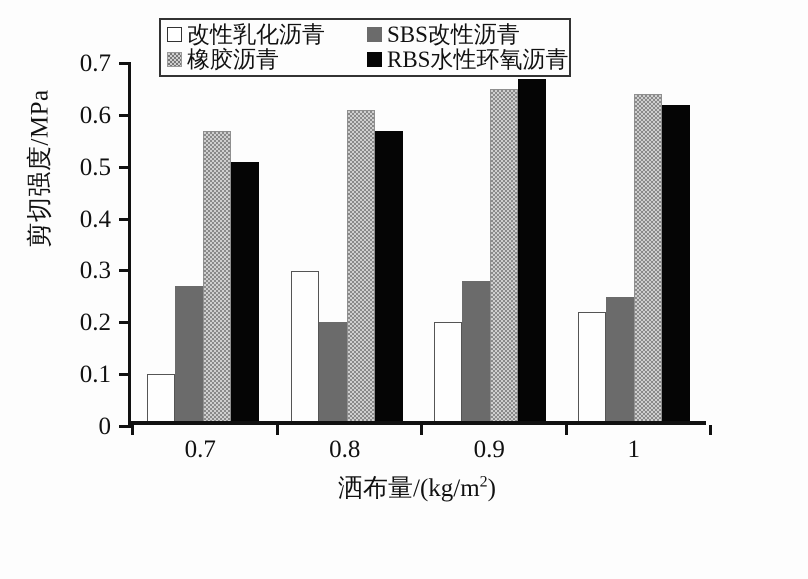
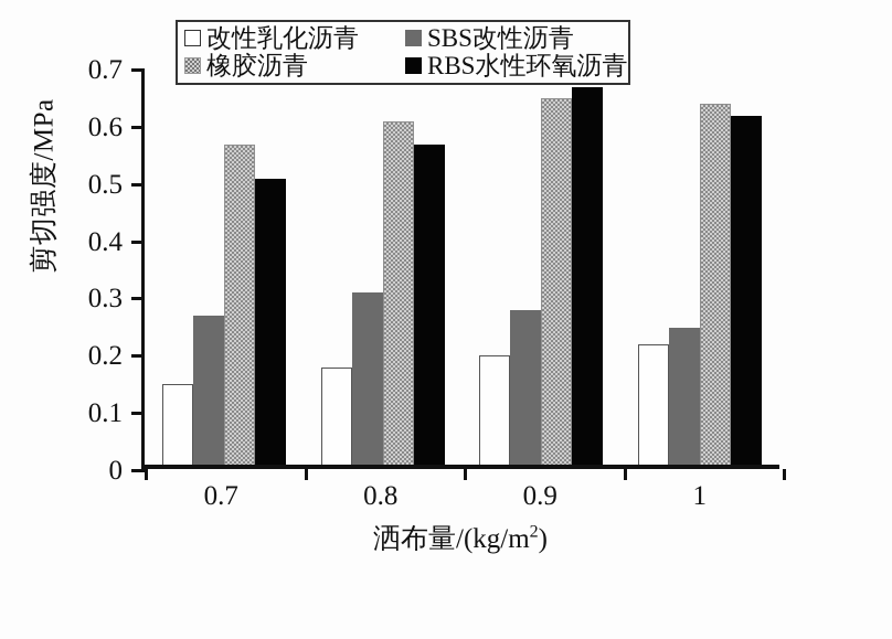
改性乳化沥青/0.7: 0.09 -> 0.14
改性乳化沥青/0.8: 0.29 -> 0.17
SBS改性沥青/0.8: 0.19 -> 0.30
